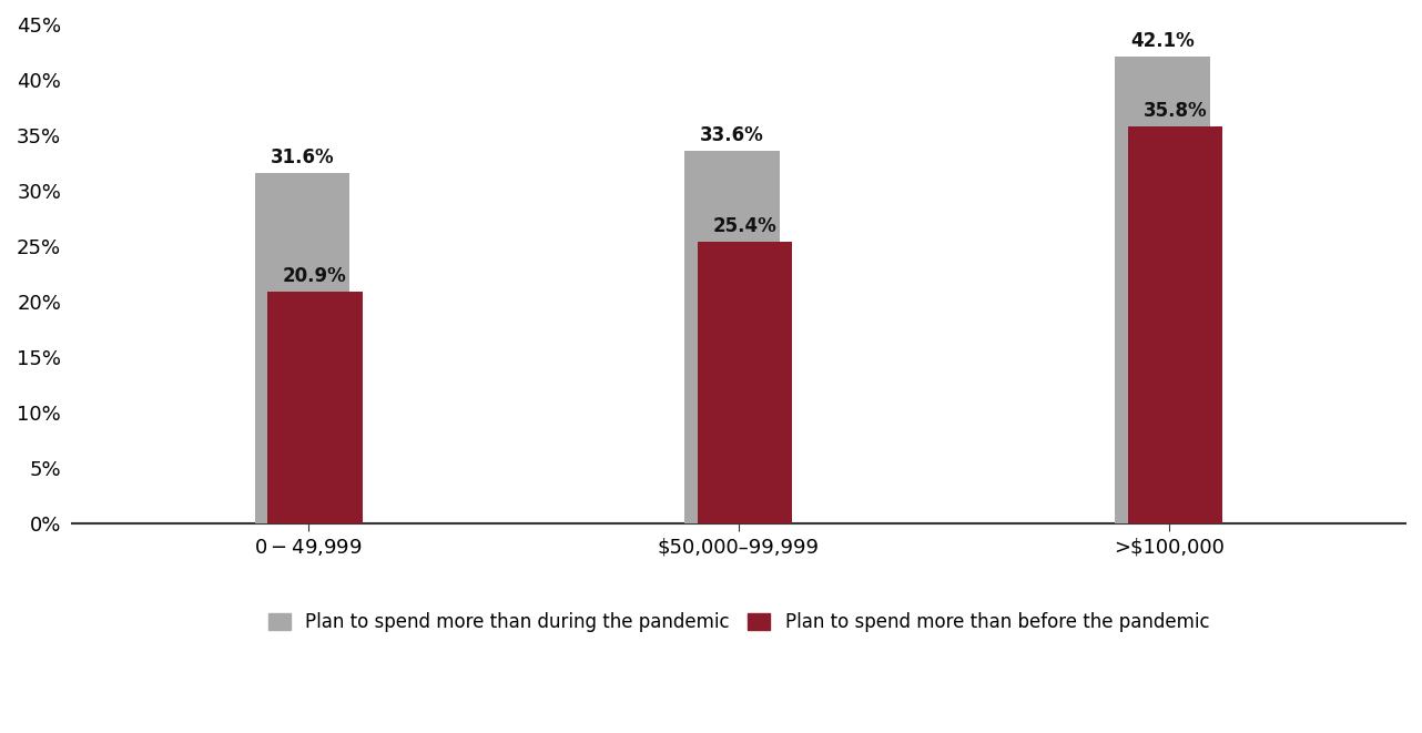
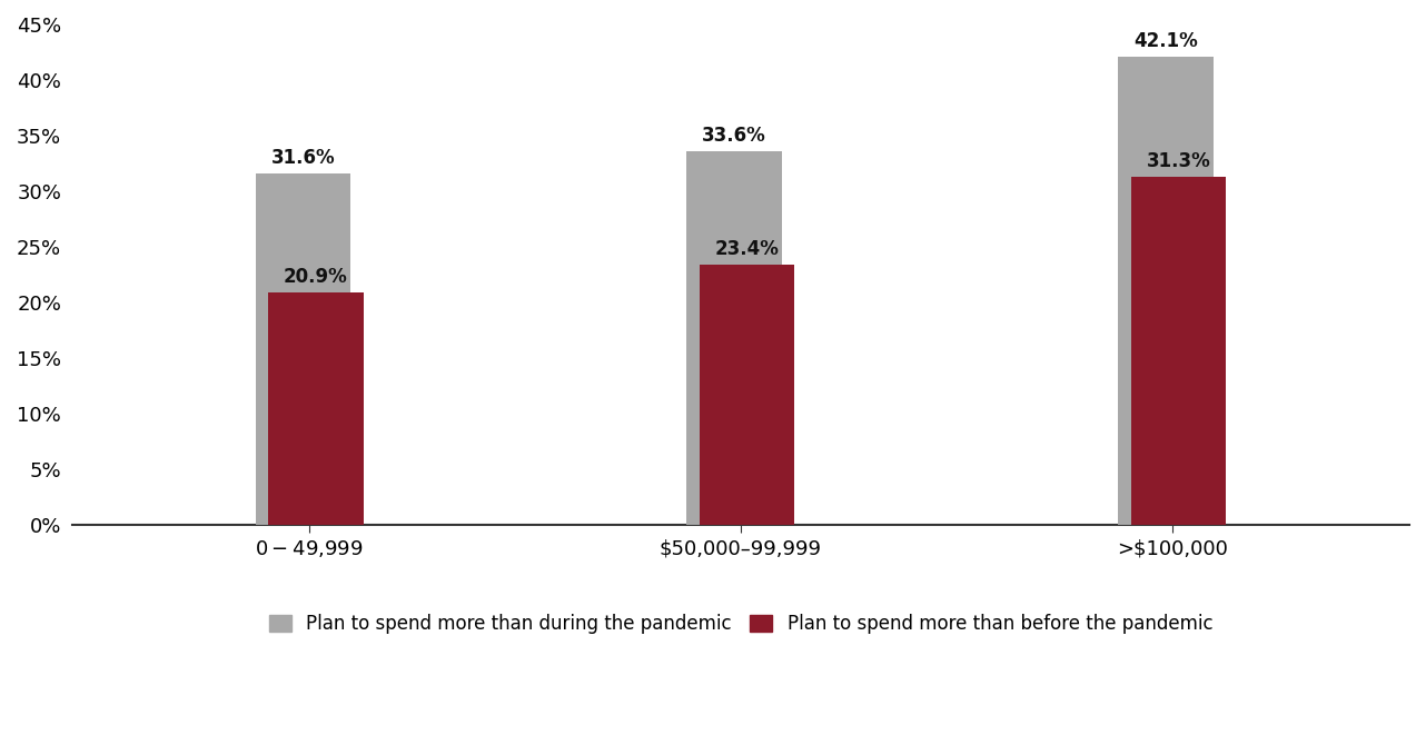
Plan to spend more than before the pandemic/$50,000–99,999: 25.4% -> 23.4%
Plan to spend more than before the pandemic/>$100,000: 35.8% -> 31.3%
